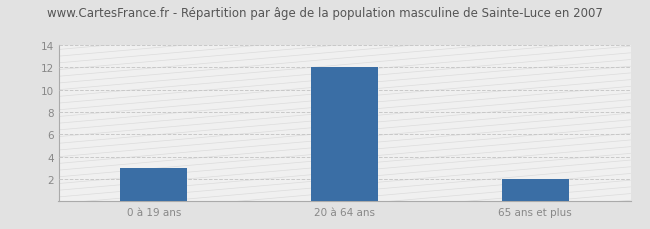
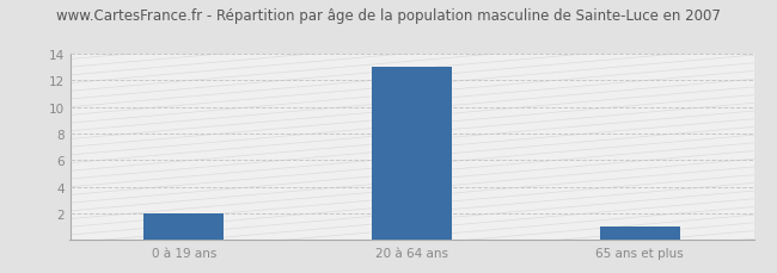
0 à 19 ans: 3 -> 2
20 à 64 ans: 12 -> 13
65 ans et plus: 2 -> 1
